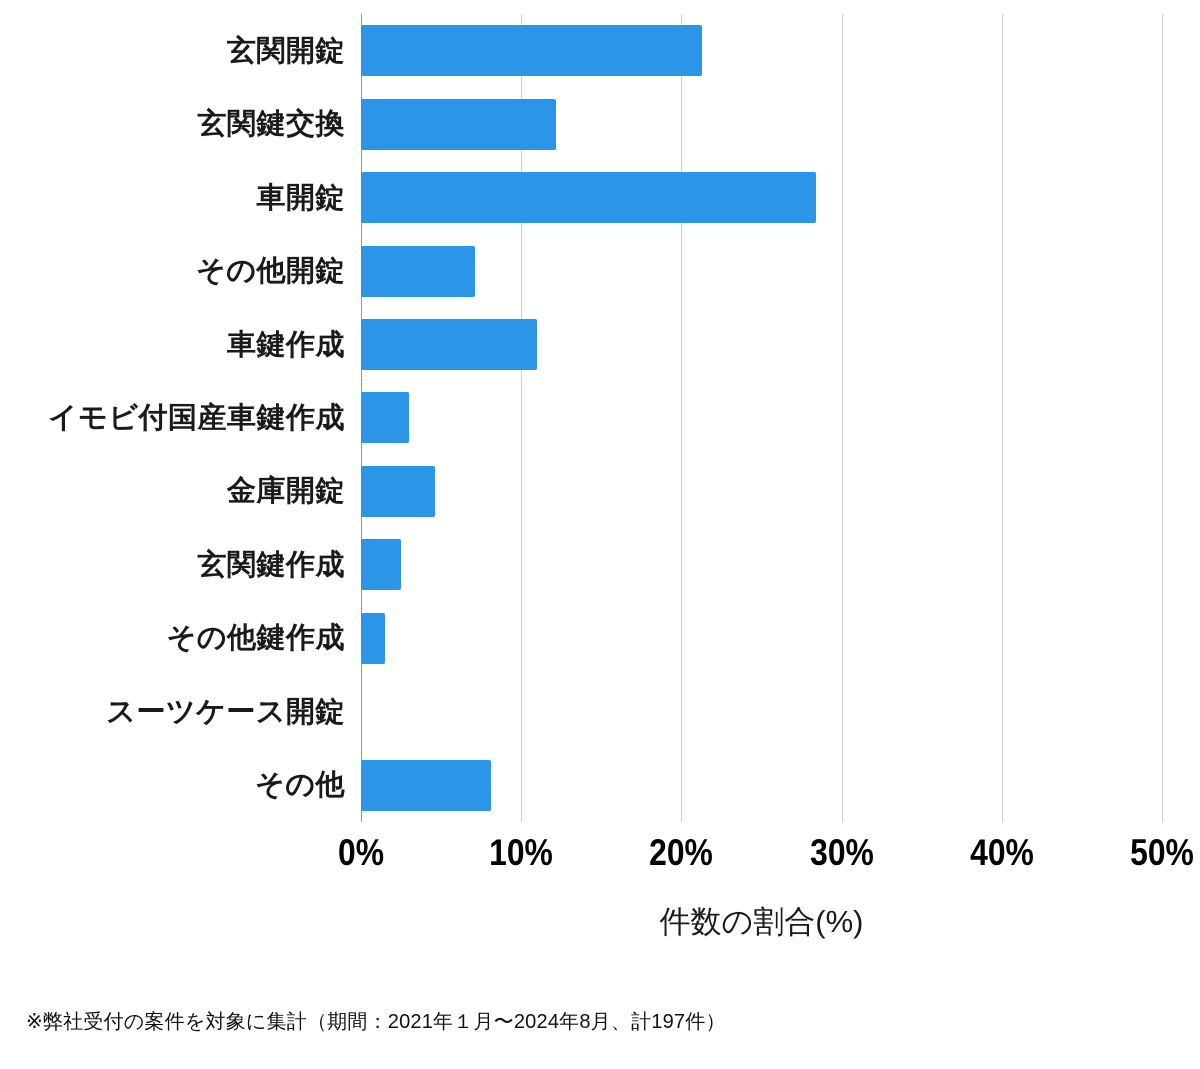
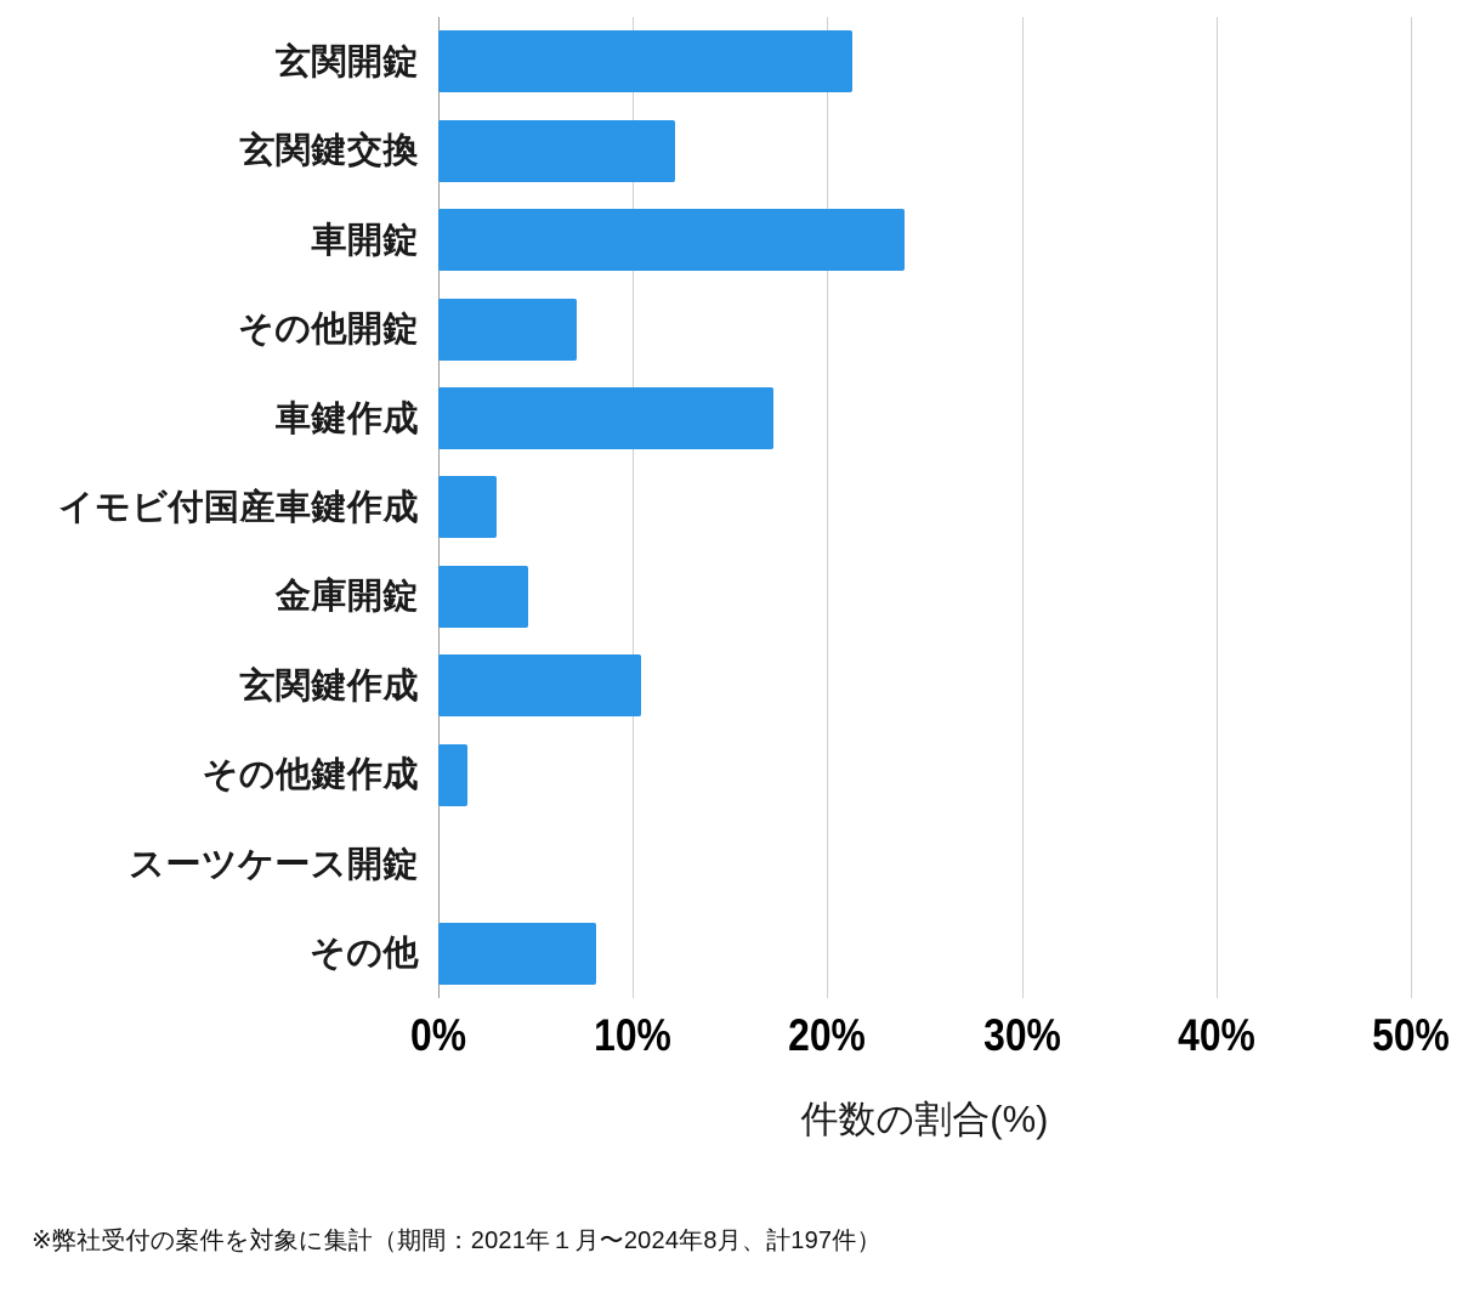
車開錠: 28.4% -> 24.0%
車鍵作成: 11.0% -> 17.2%
玄関鍵作成: 2.5% -> 10.4%
